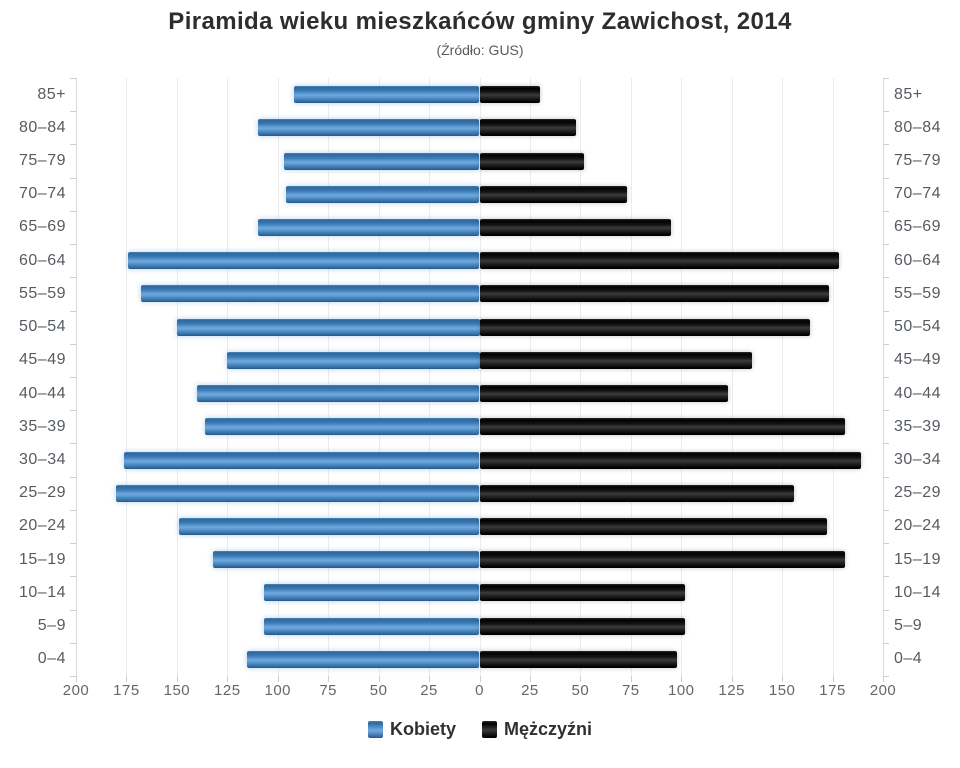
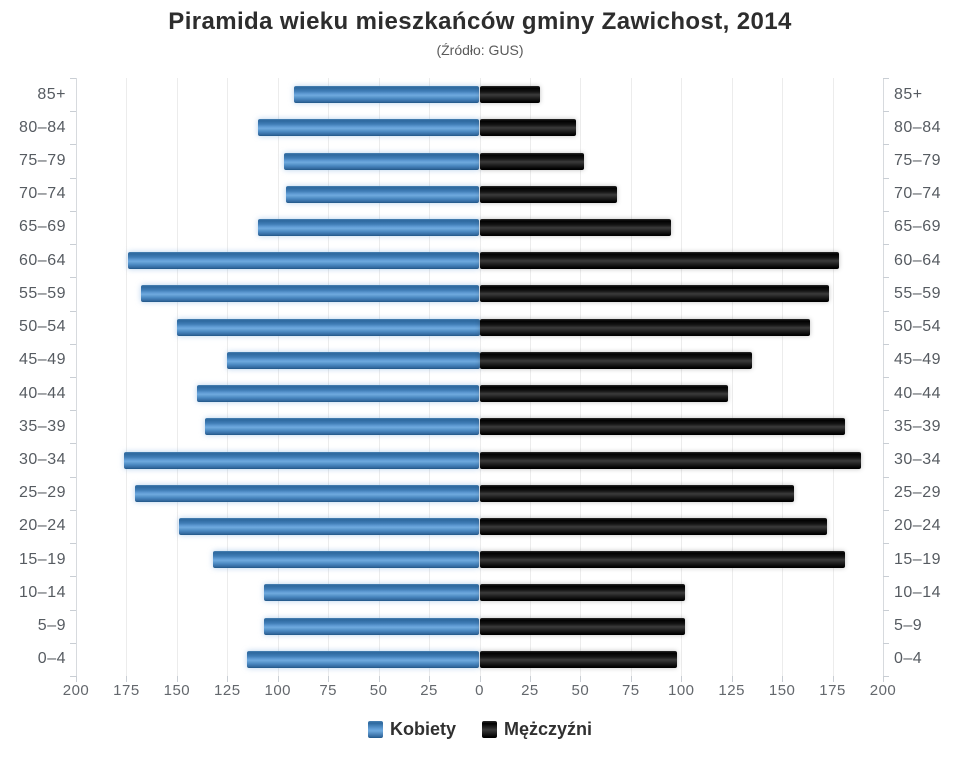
Mężczyźni/70–74: 73 -> 68
Kobiety/25–29: 180 -> 171
